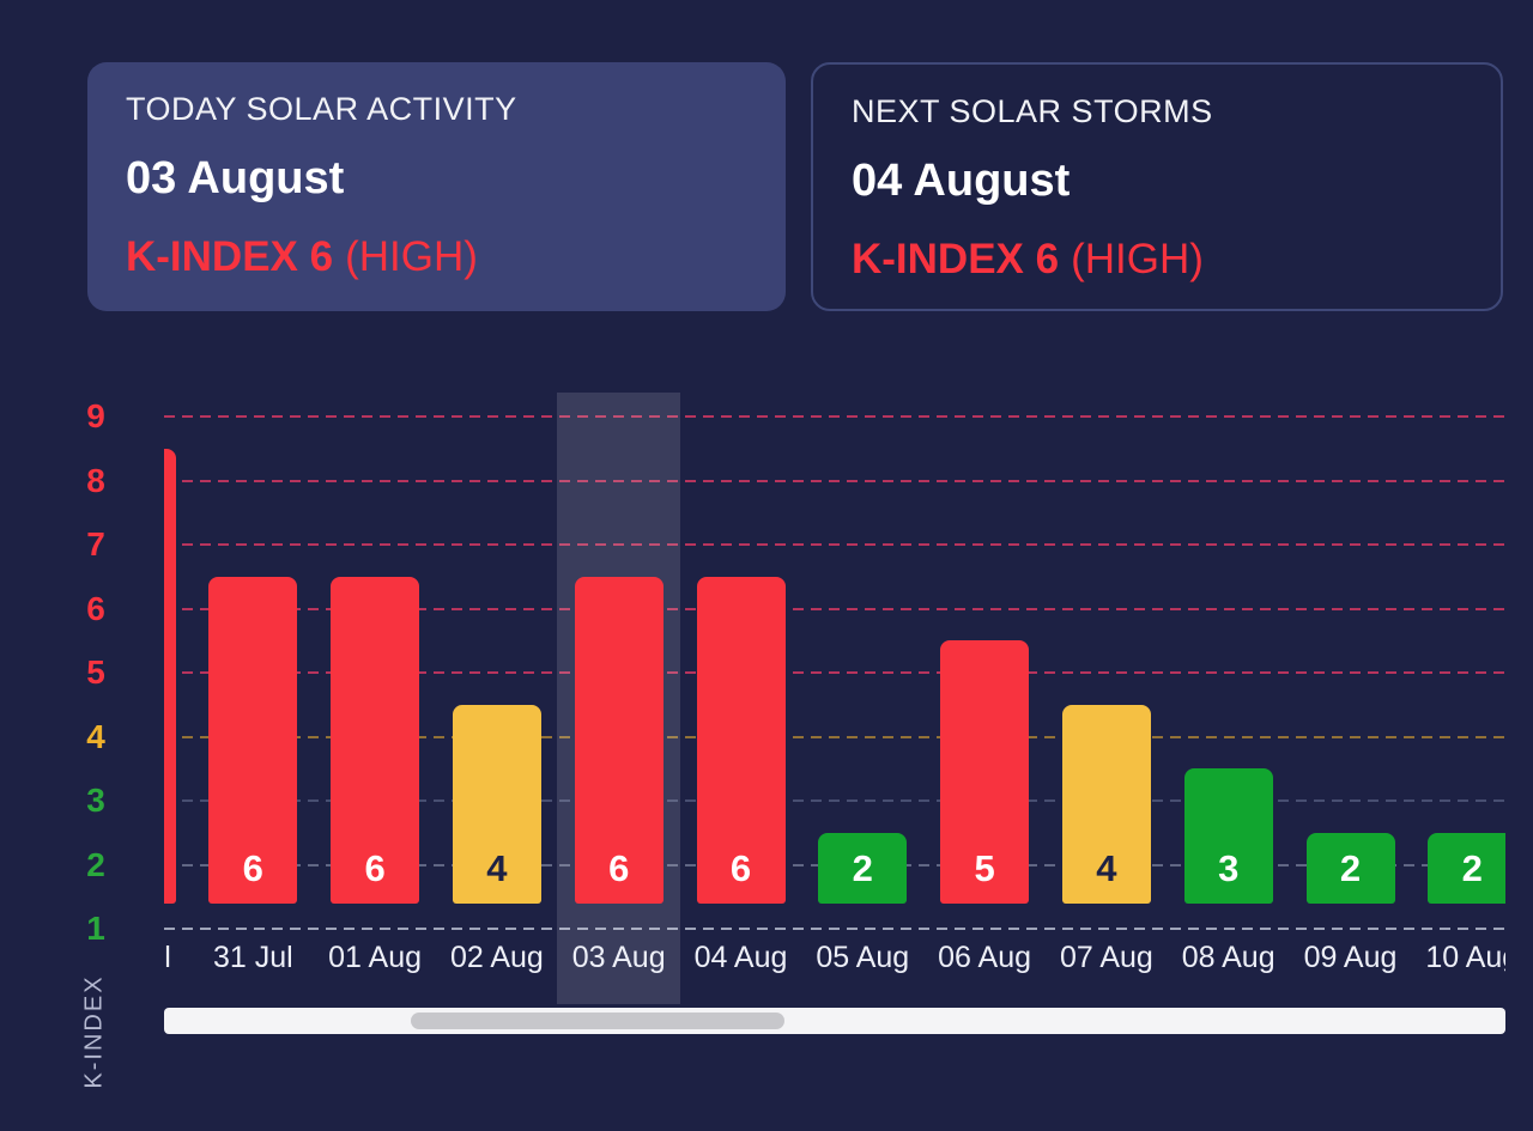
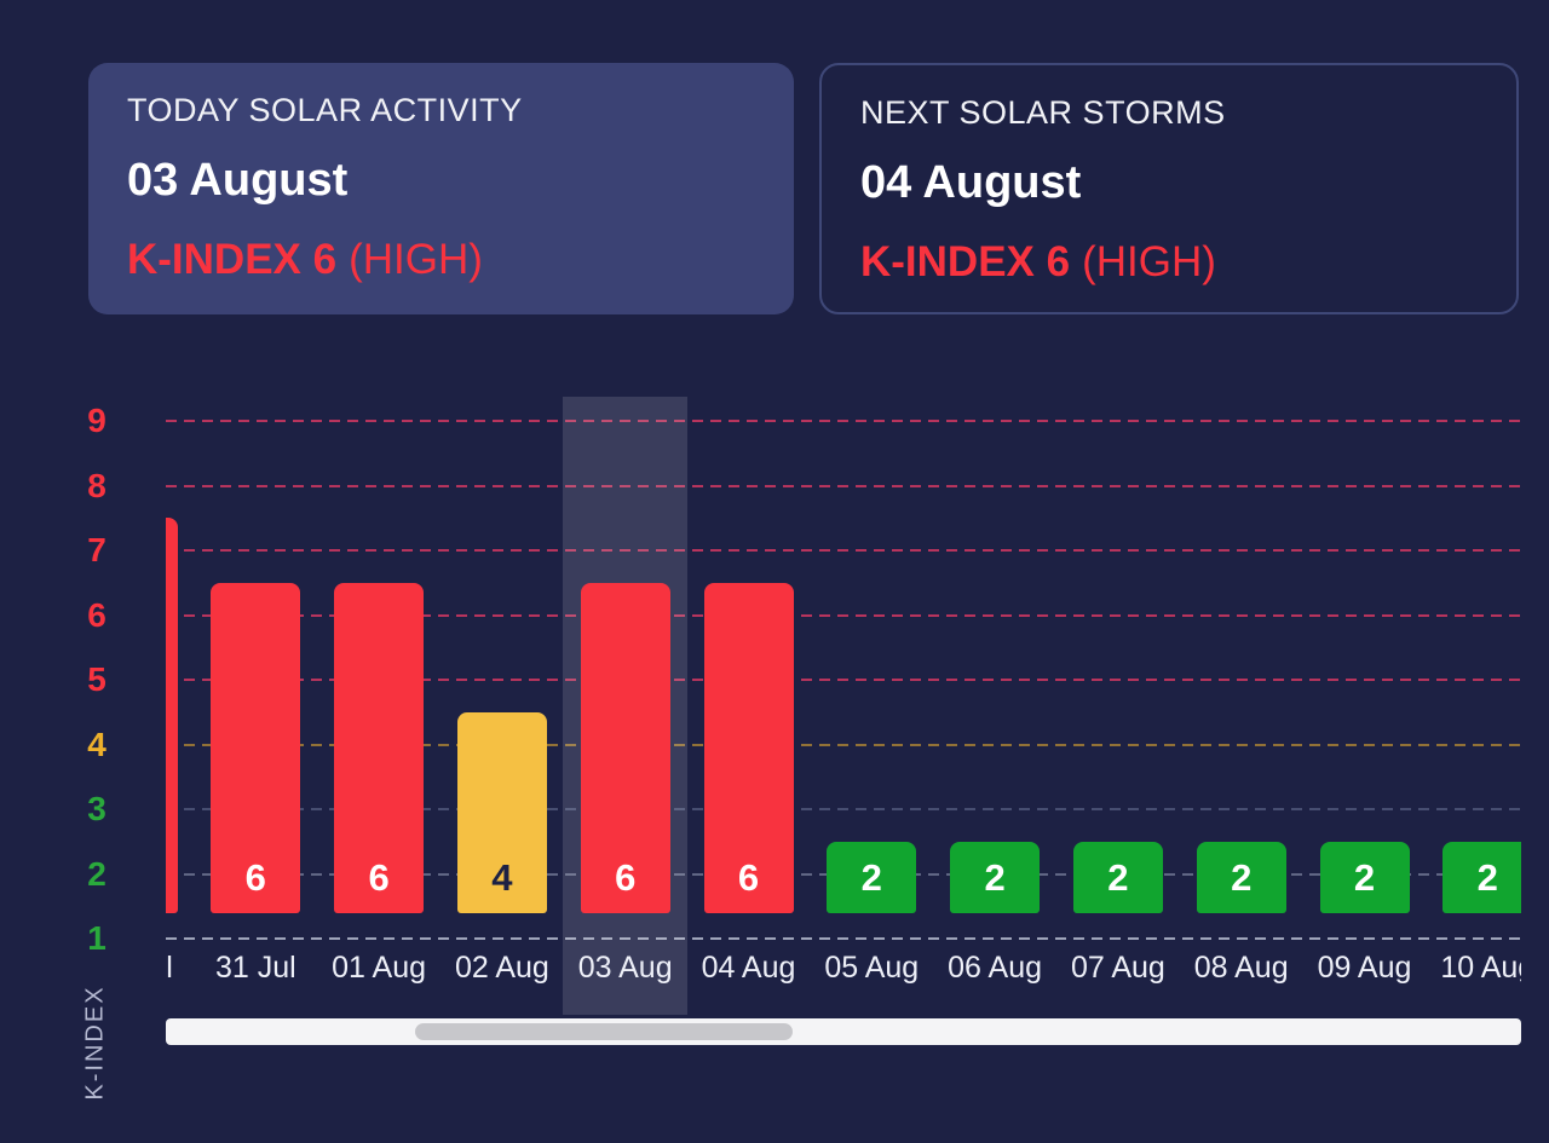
30 Jul: 8 -> 7
06 Aug: 5 -> 2
07 Aug: 4 -> 2
08 Aug: 3 -> 2
